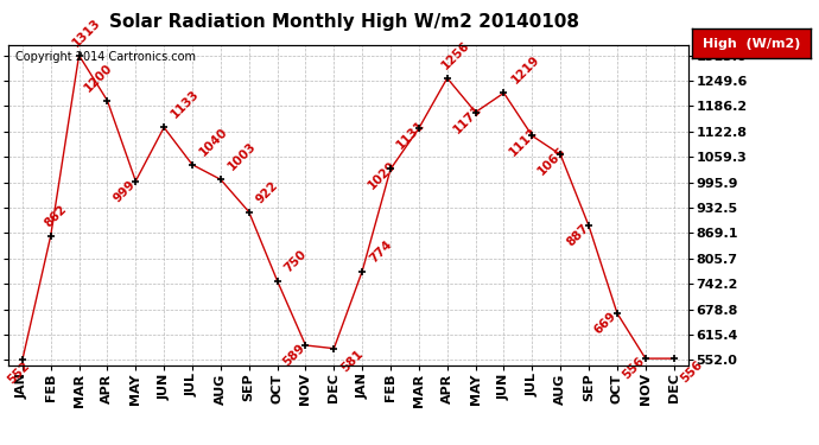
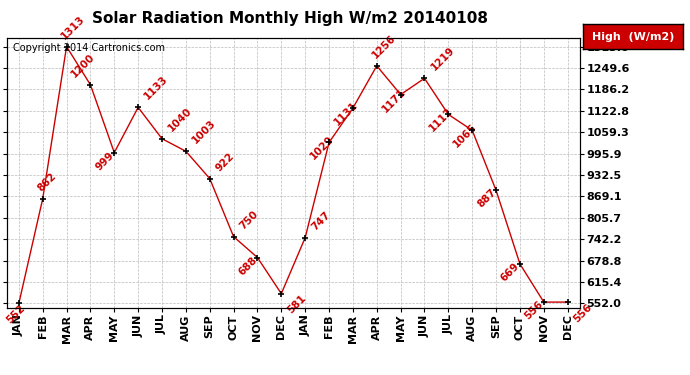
NOV: 589 -> 688
JAN: 774 -> 747
